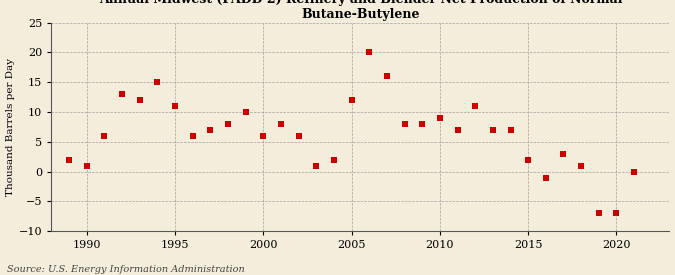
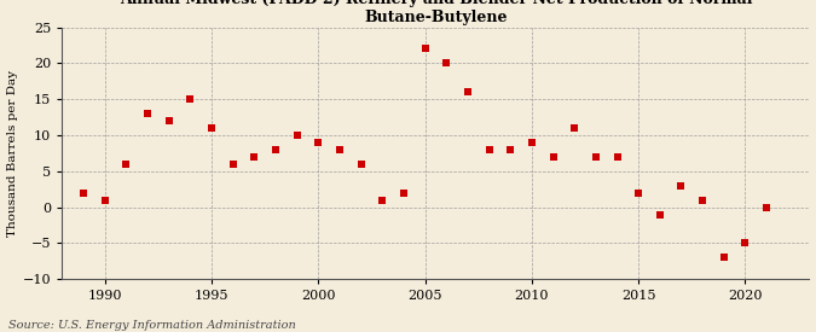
2000: 6 -> 9
2005: 12 -> 22
2020: -7 -> -5
